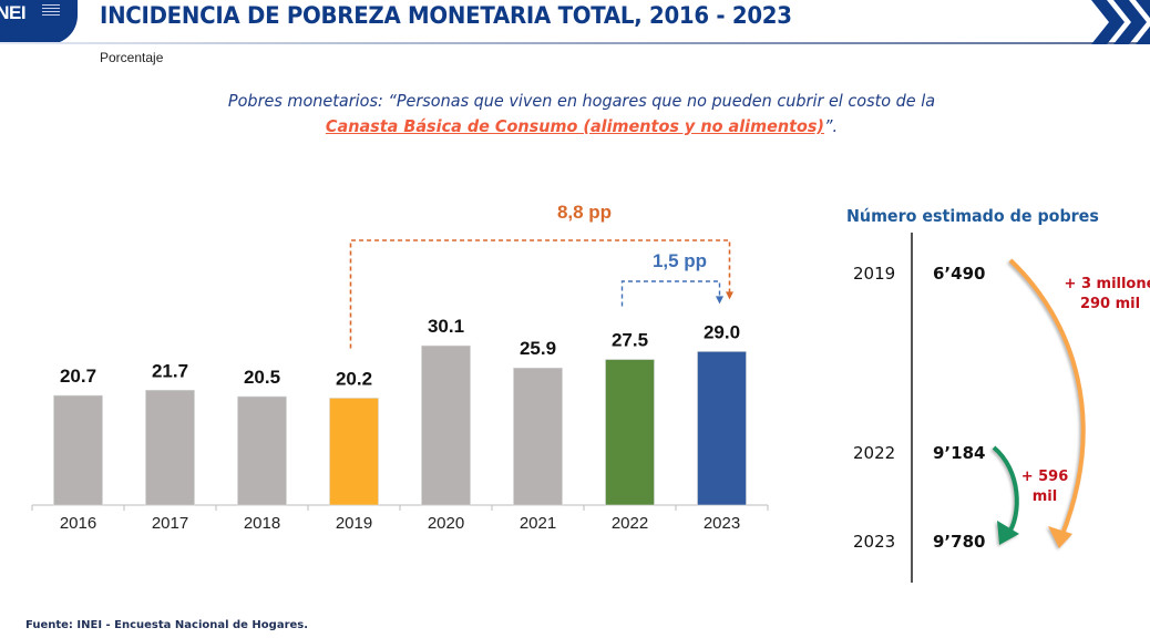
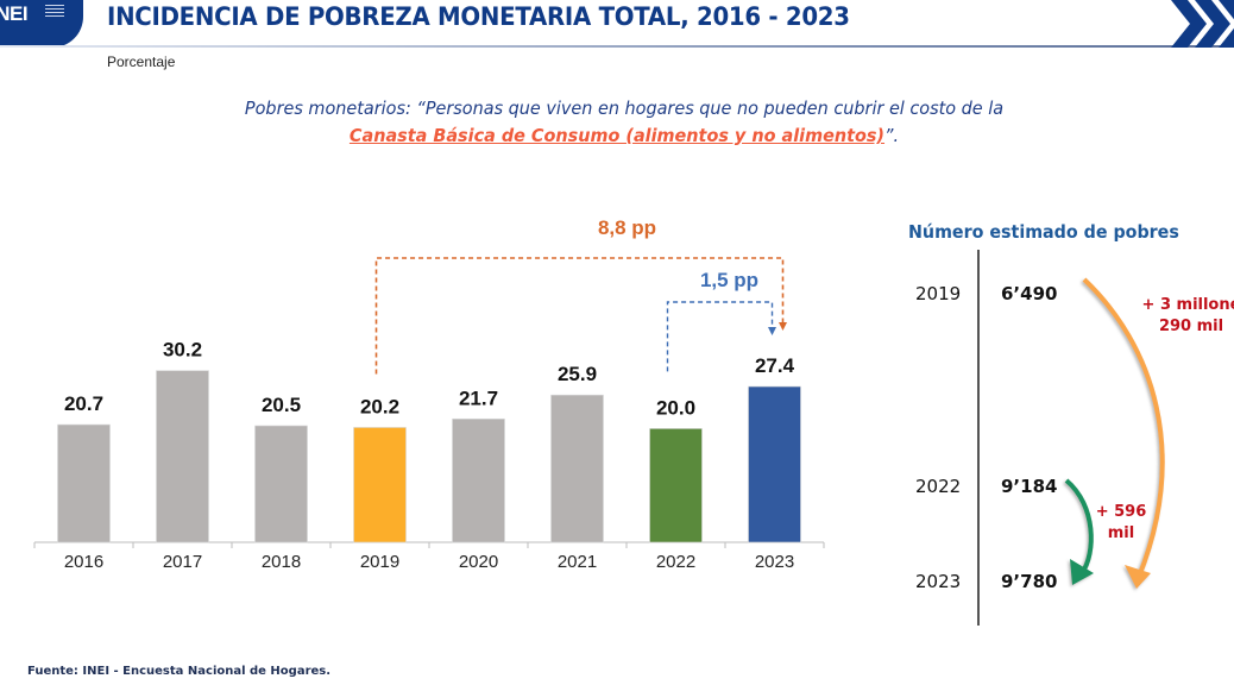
2017: 21.7 -> 30.2
2020: 30.1 -> 21.7
2022: 27.5 -> 20.0
2023: 29.0 -> 27.4
